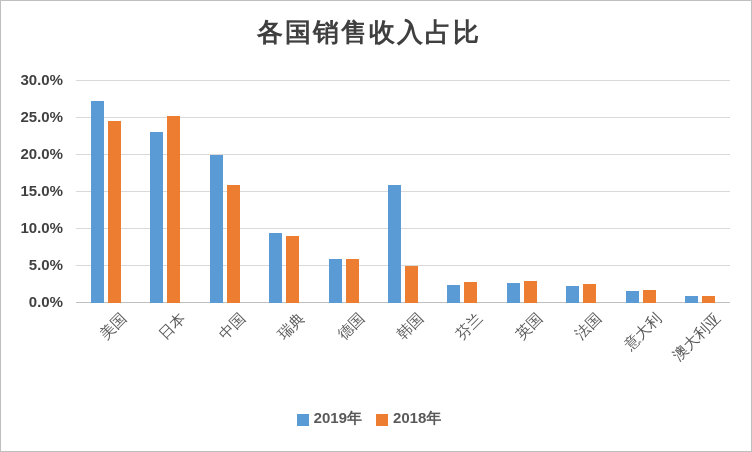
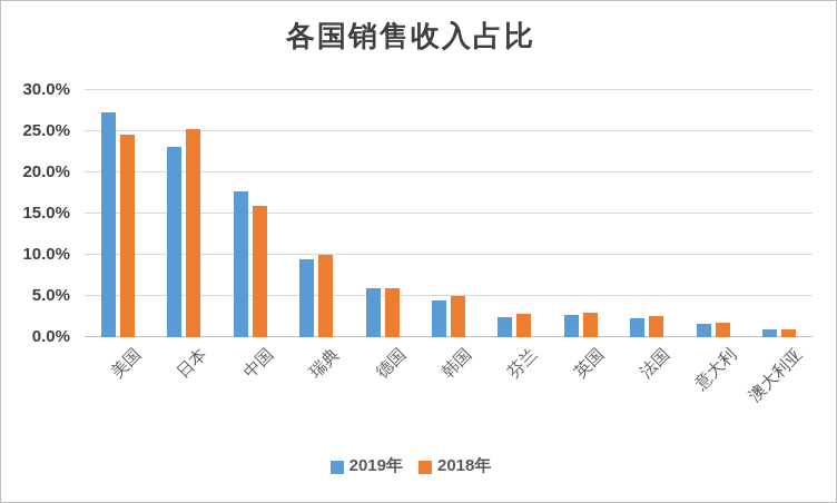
2019年/中国: 20% -> 18%
2018年/瑞典: 9% -> 10%
2019年/韩国: 16% -> 4%
